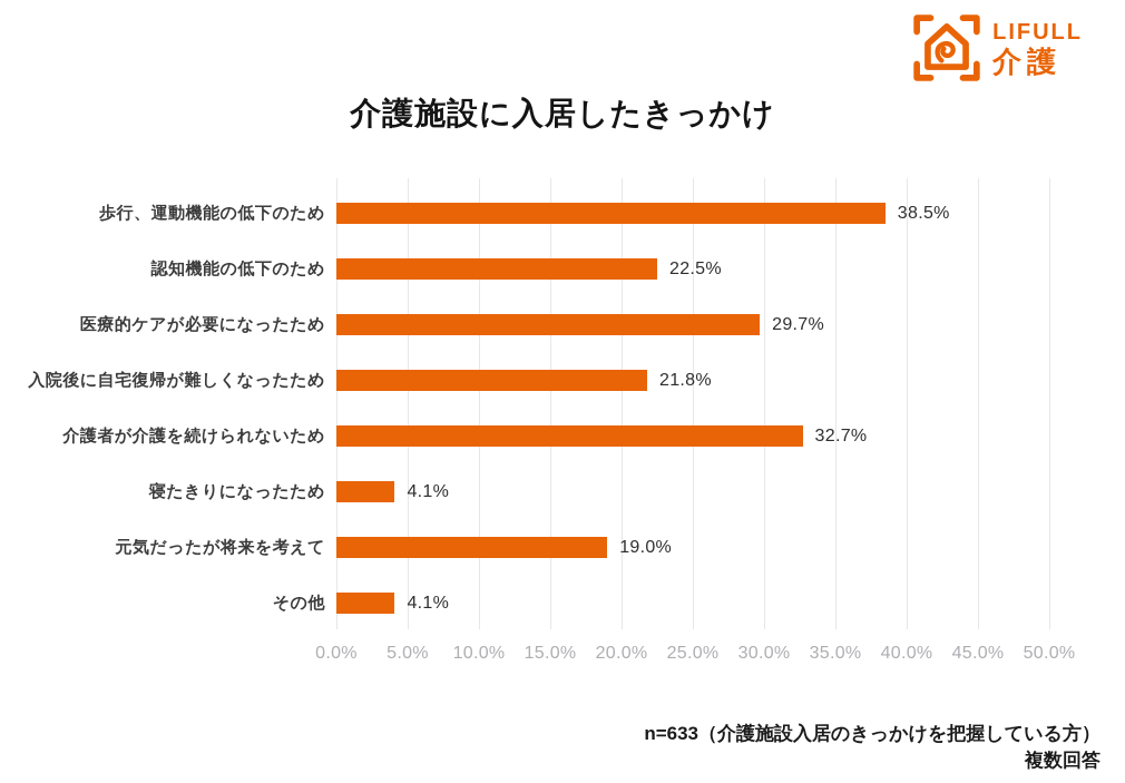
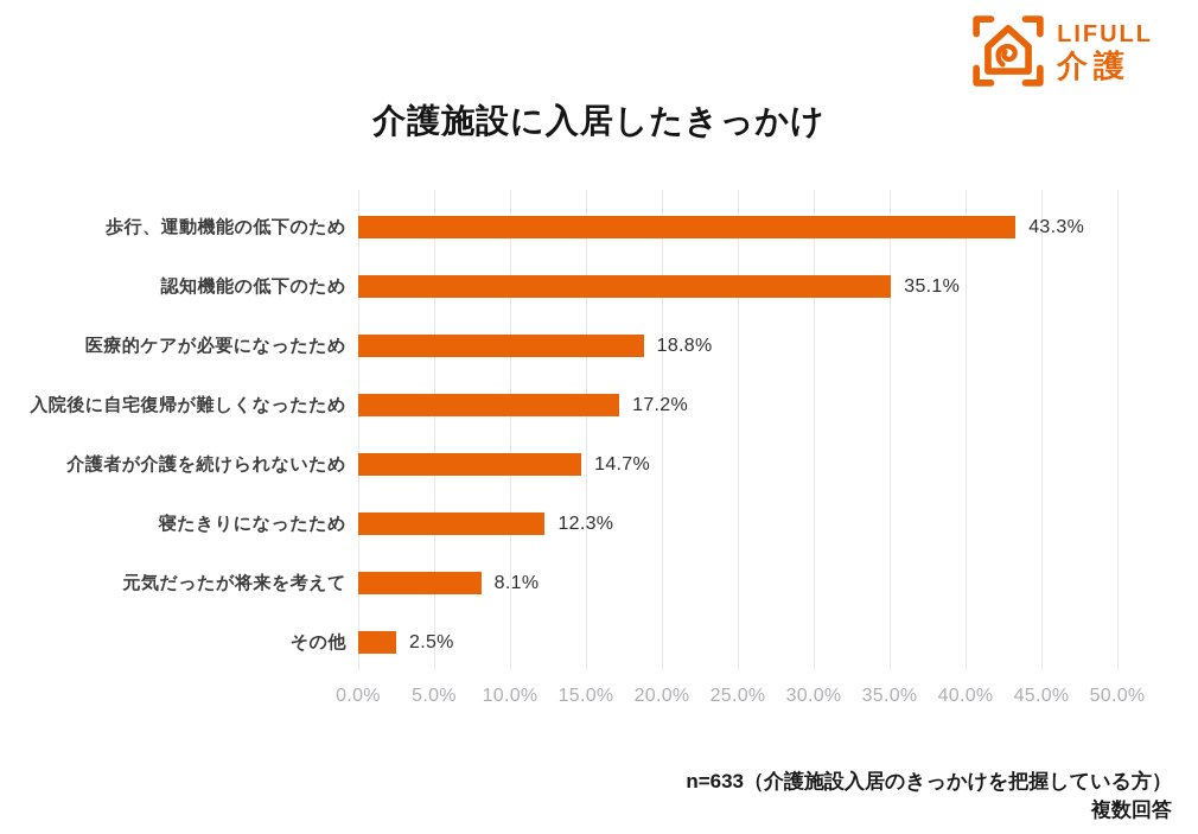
歩行、運動機能の低下のため: 38.5% -> 43.3%
認知機能の低下のため: 22.5% -> 35.1%
医療的ケアが必要になったため: 29.7% -> 18.8%
入院後に自宅復帰が難しくなったため: 21.8% -> 17.2%
介護者が介護を続けられないため: 32.7% -> 14.7%
寝たきりになったため: 4.1% -> 12.3%
元気だったが将来を考えて: 19.0% -> 8.1%
その他: 4.1% -> 2.5%
